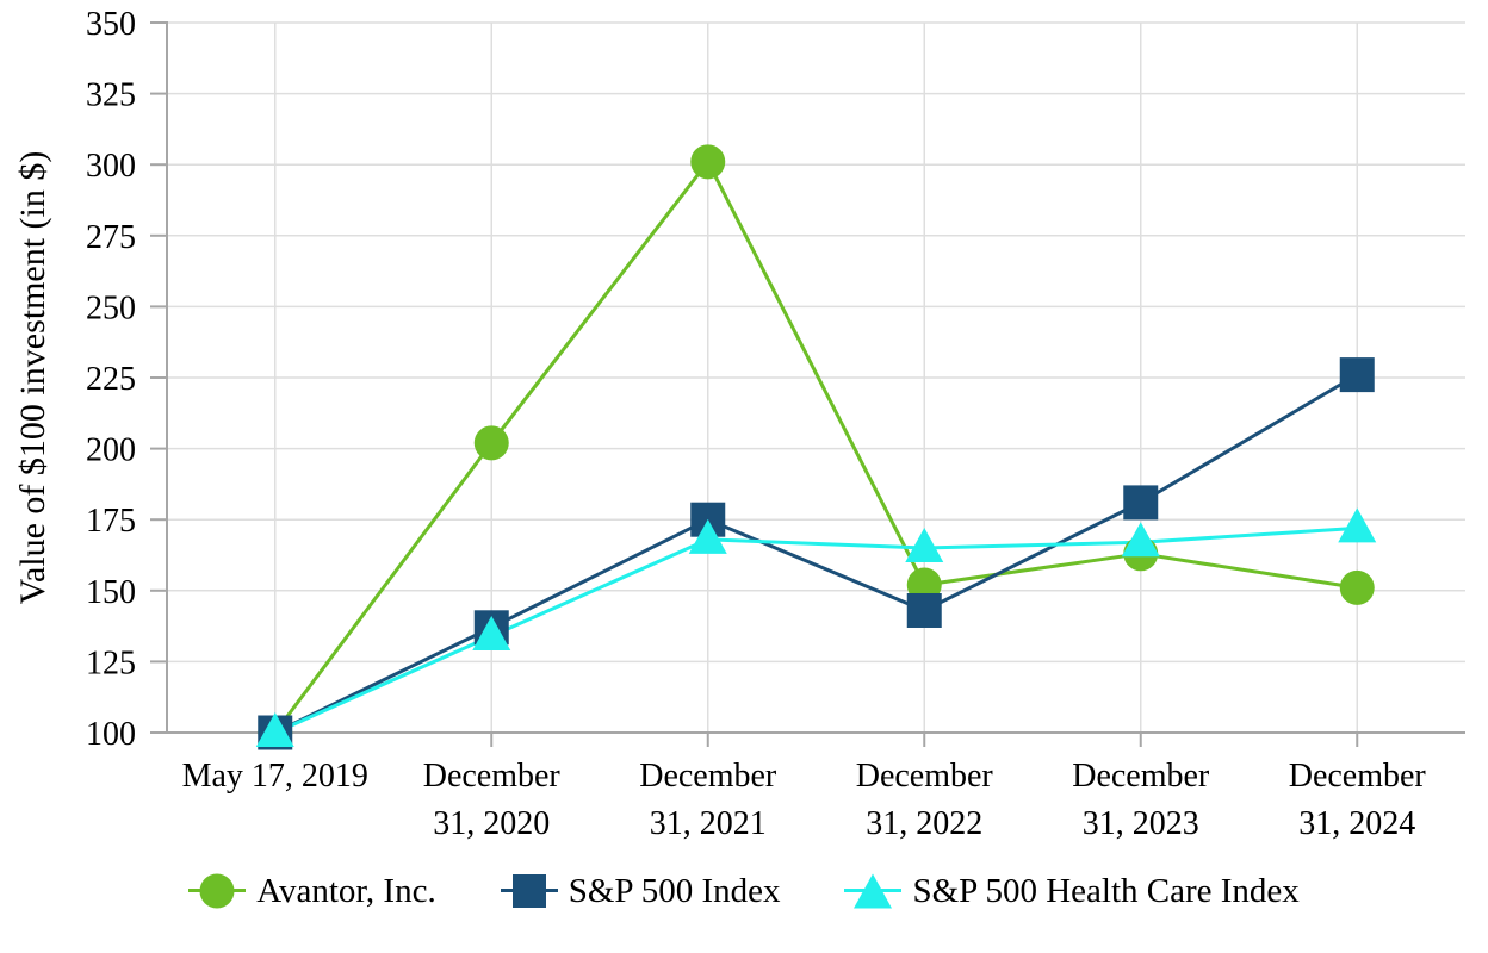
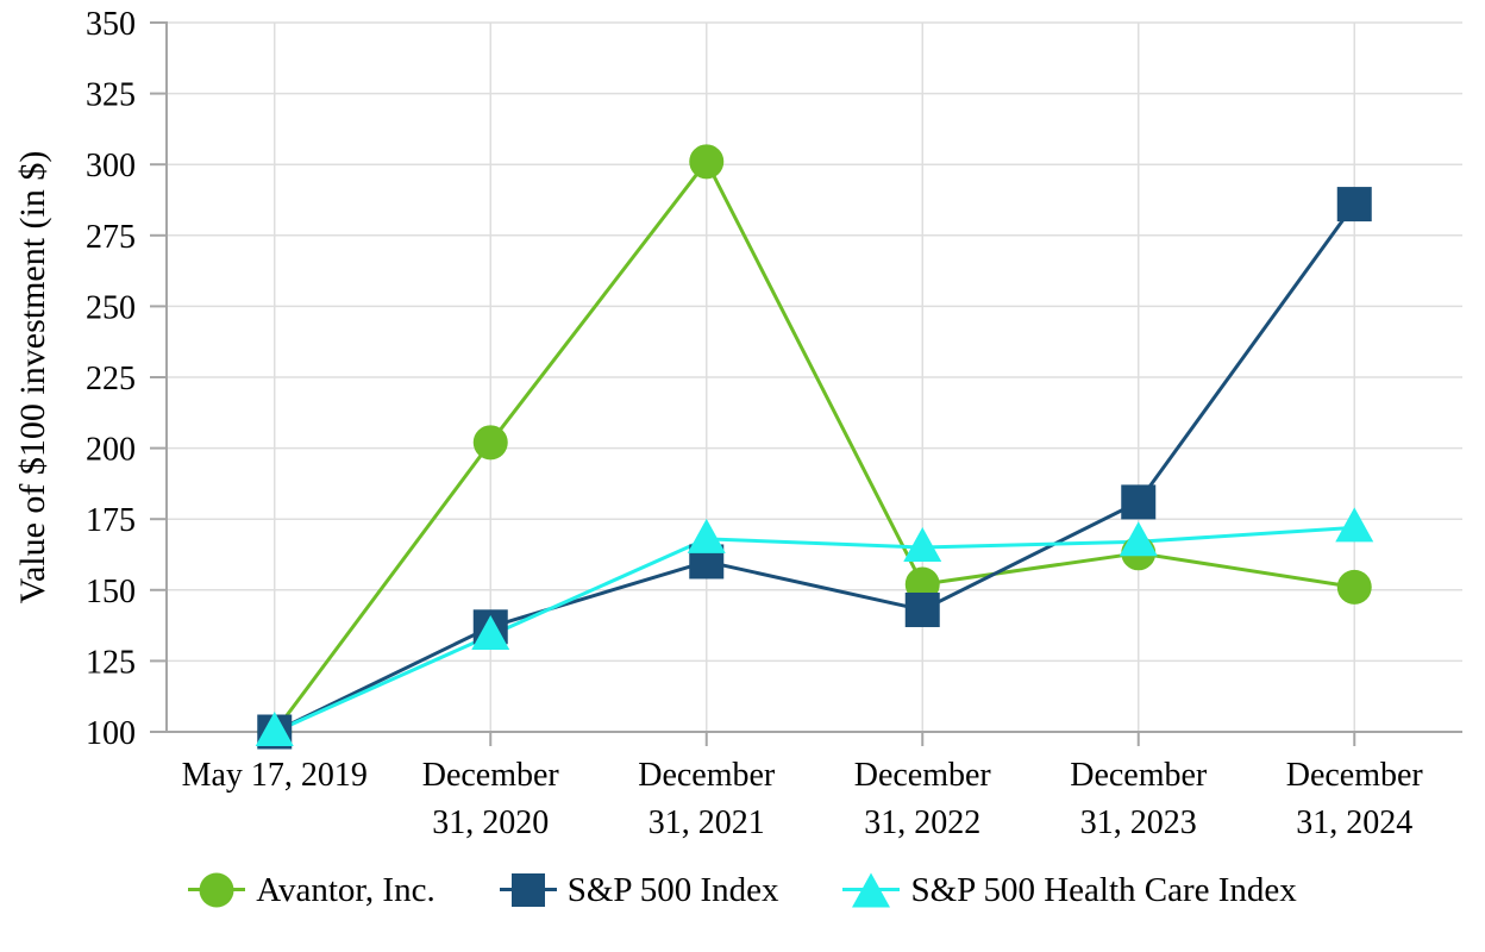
S&P 500 Index/December 31, 2021: 175 -> 160
S&P 500 Index/December 31, 2024: 226 -> 286
